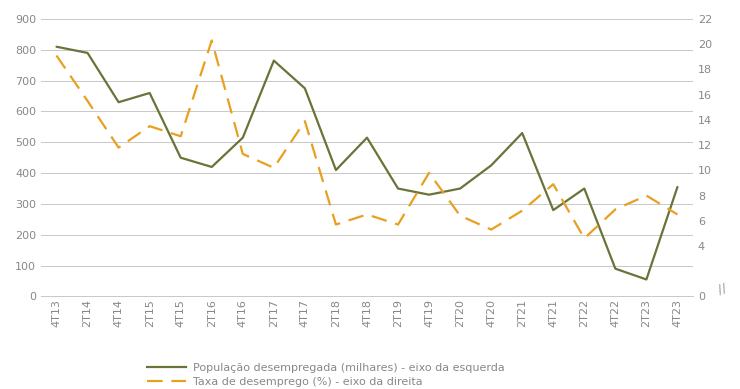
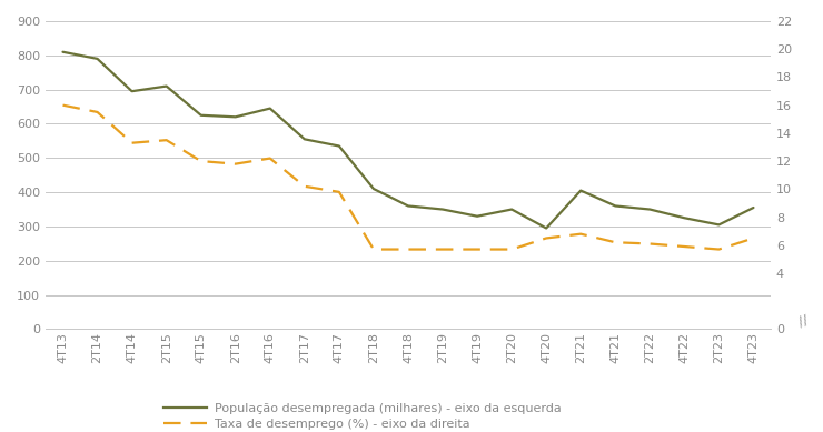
Taxa de desemprego (%) - eixo da direita/4T13: 19.1 -> 16.0
População desempregada (milhares) - eixo da esquerda/4T14: 630 -> 695
Taxa de desemprego (%) - eixo da direita/4T14: 11.8 -> 13.3
População desempregada (milhares) - eixo da esquerda/2T15: 660 -> 710
População desempregada (milhares) - eixo da esquerda/4T15: 450 -> 625
Taxa de desemprego (%) - eixo da direita/4T15: 12.7 -> 12.0
População desempregada (milhares) - eixo da esquerda/2T16: 420 -> 620
Taxa de desemprego (%) - eixo da direita/2T16: 20.3 -> 11.8
População desempregada (milhares) - eixo da esquerda/4T16: 515 -> 645
Taxa de desemprego (%) - eixo da direita/4T16: 11.3 -> 12.2
População desempregada (milhares) - eixo da esquerda/2T17: 765 -> 555
População desempregada (milhares) - eixo da esquerda/4T17: 675 -> 535
Taxa de desemprego (%) - eixo da direita/4T17: 13.9 -> 9.8
População desempregada (milhares) - eixo da esquerda/4T18: 515 -> 360
Taxa de desemprego (%) - eixo da direita/4T18: 6.5 -> 5.7
Taxa de desemprego (%) - eixo da direita/4T19: 9.8 -> 5.7
Taxa de desemprego (%) - eixo da direita/2T20: 6.4 -> 5.7
População desempregada (milhares) - eixo da esquerda/4T20: 425 -> 295
Taxa de desemprego (%) - eixo da direita/4T20: 5.3 -> 6.5
População desempregada (milhares) - eixo da esquerda/2T21: 530 -> 405
População desempregada (milhares) - eixo da esquerda/4T21: 280 -> 360
Taxa de desemprego (%) - eixo da direita/4T21: 8.9 -> 6.2
Taxa de desemprego (%) - eixo da direita/2T22: 4.6 -> 6.1
População desempregada (milhares) - eixo da esquerda/4T22: 90 -> 325
Taxa de desemprego (%) - eixo da direita/4T22: 6.9 -> 5.9
População desempregada (milhares) - eixo da esquerda/2T23: 55 -> 305
Taxa de desemprego (%) - eixo da direita/2T23: 8.0 -> 5.7
